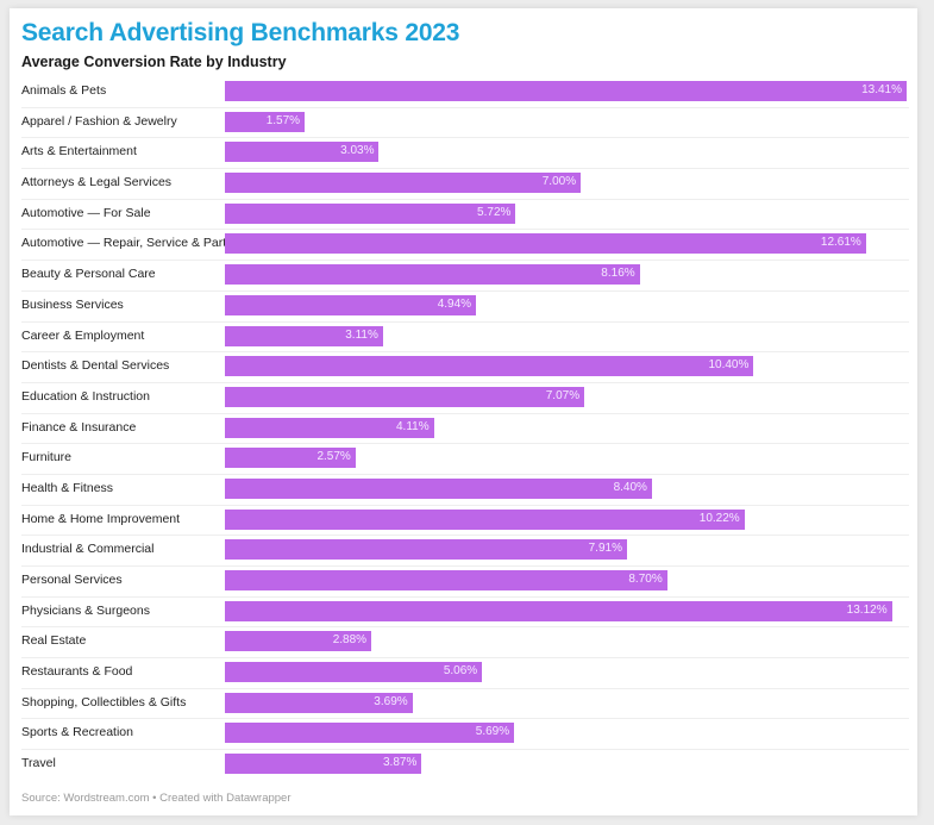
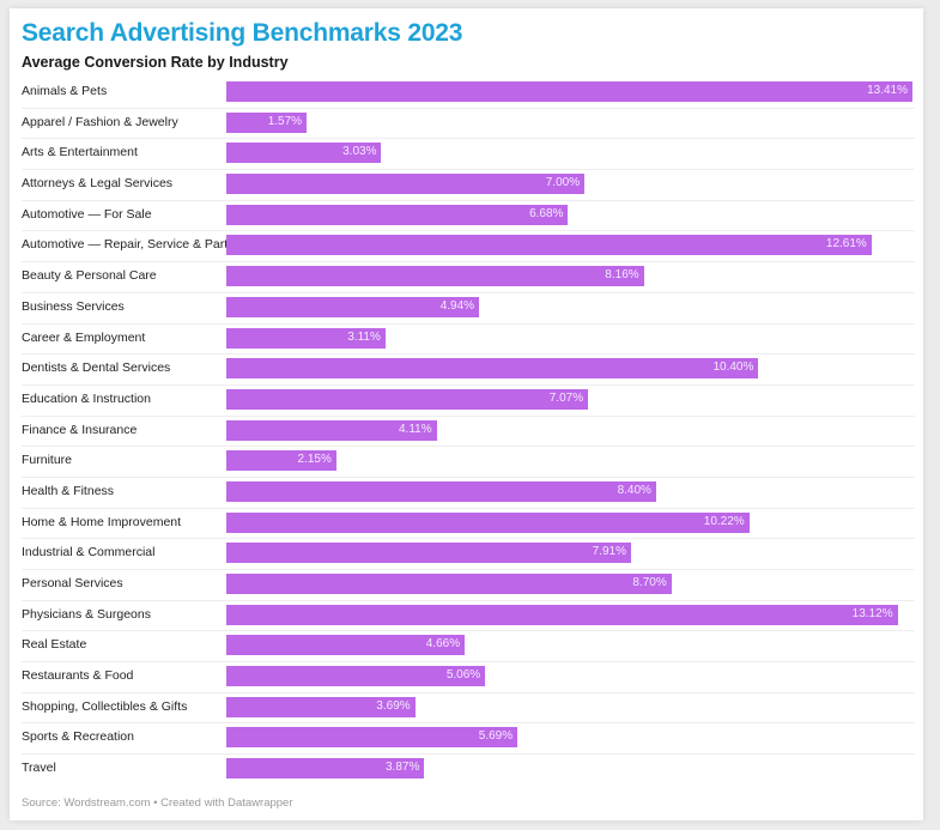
Automotive — For Sale: 5.72% -> 6.68%
Furniture: 2.57% -> 2.15%
Real Estate: 2.88% -> 4.66%
